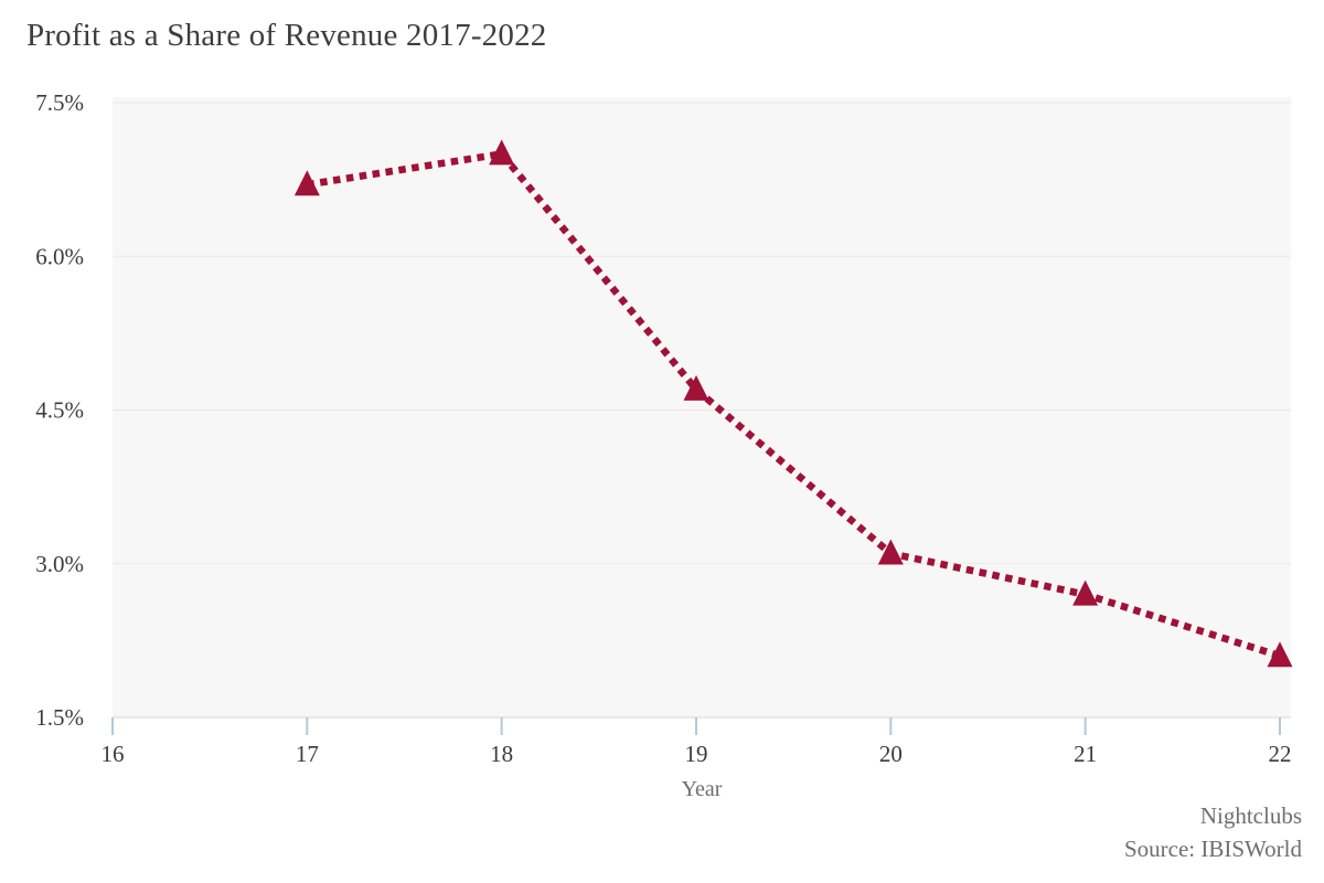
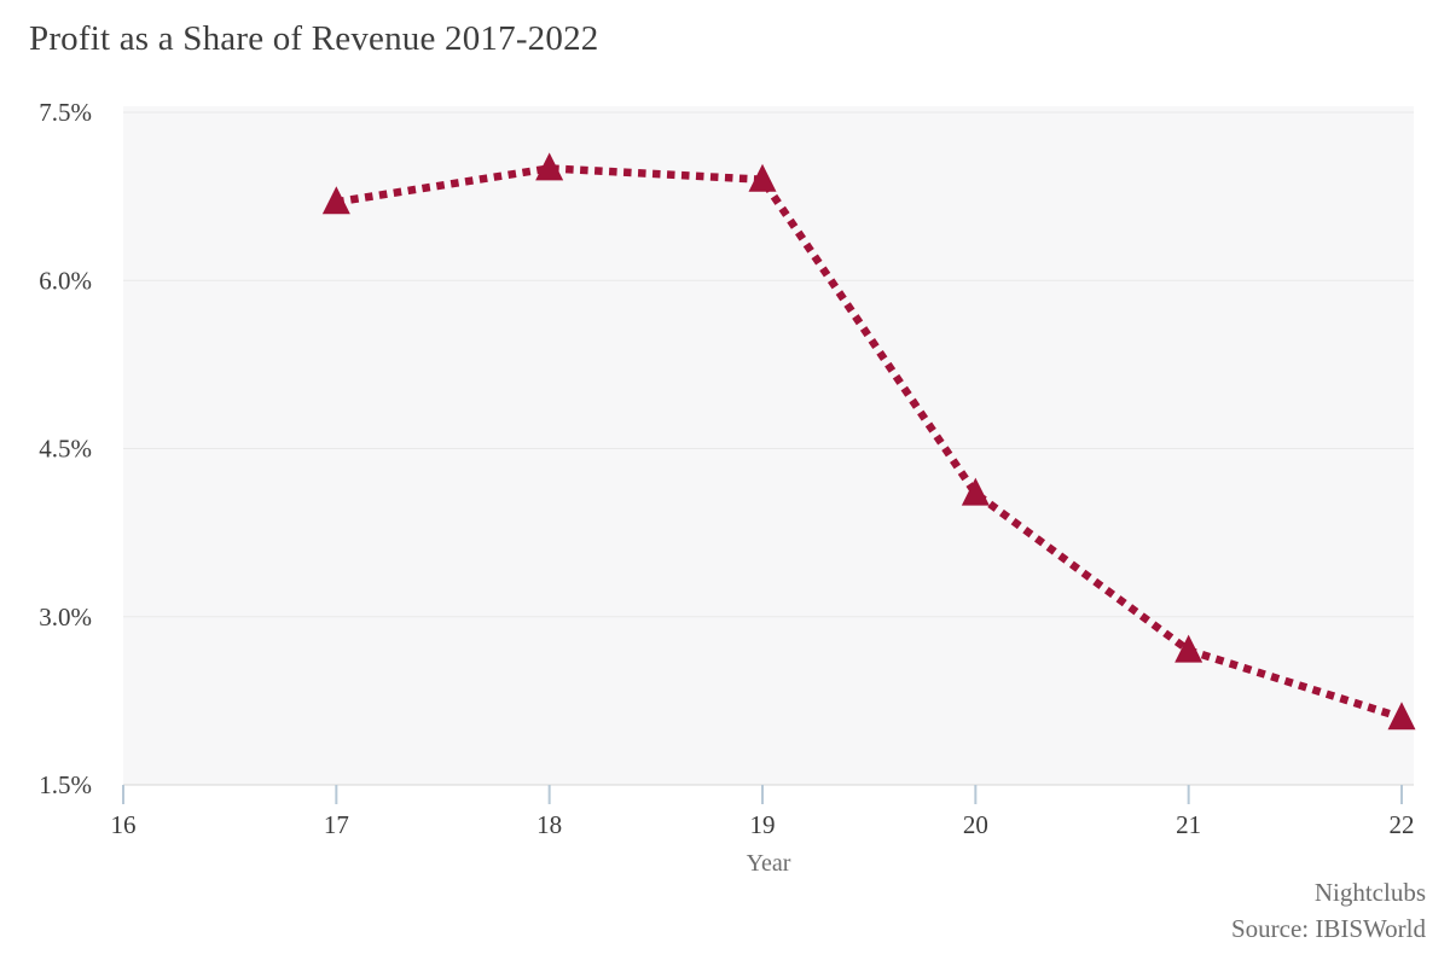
19: 4.7% -> 6.9%
20: 3.1% -> 4.1%
